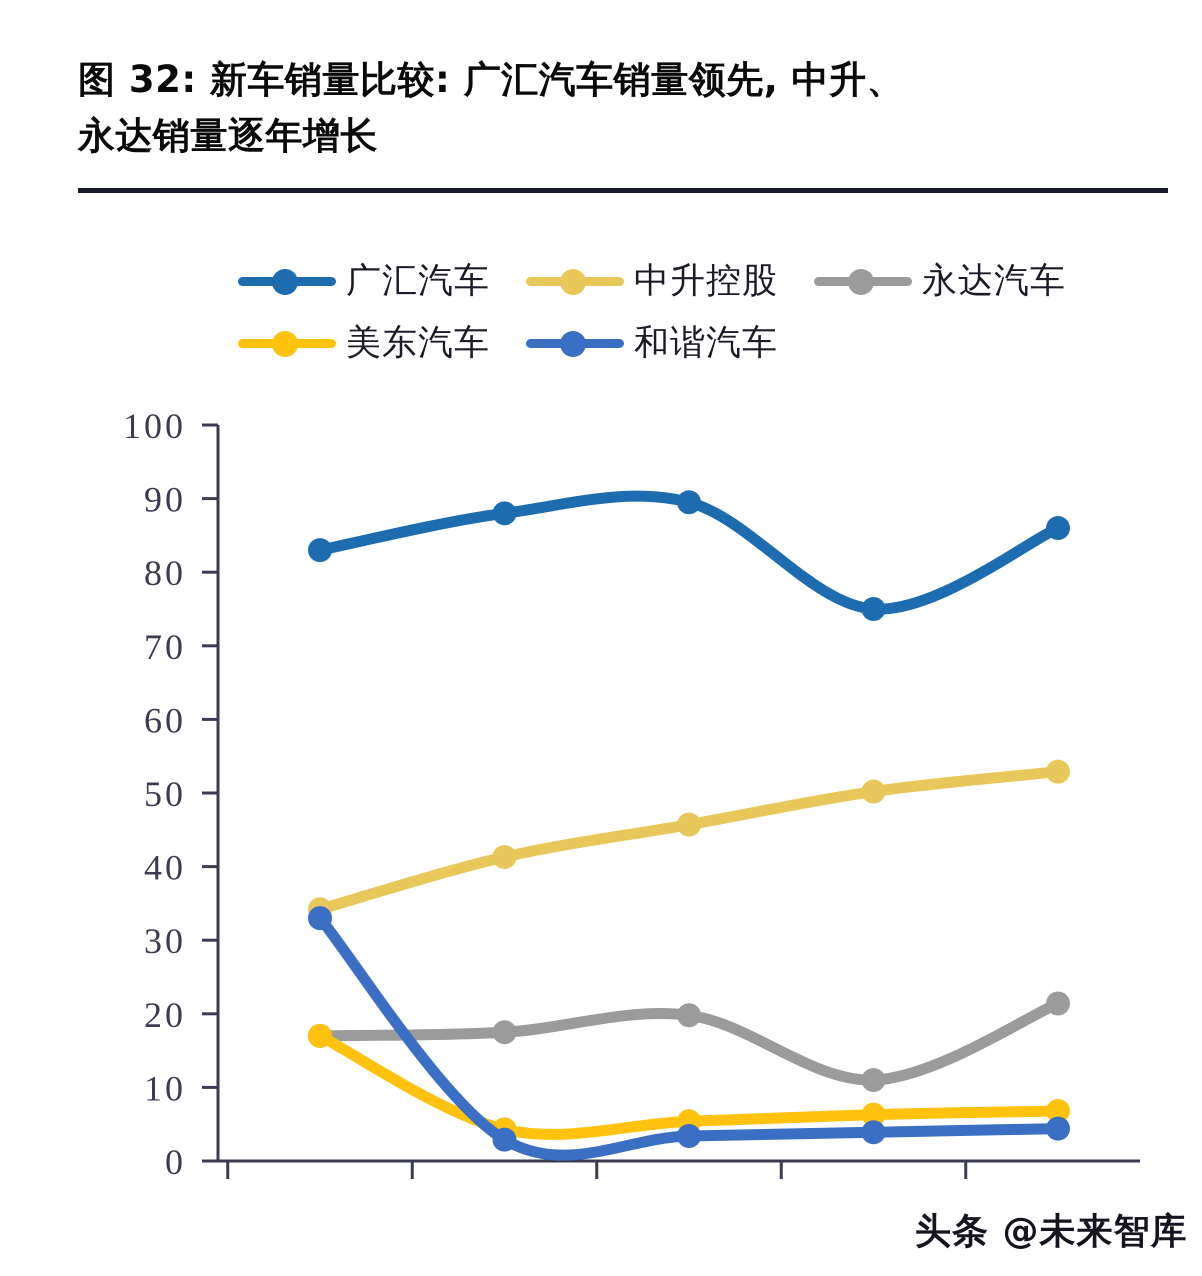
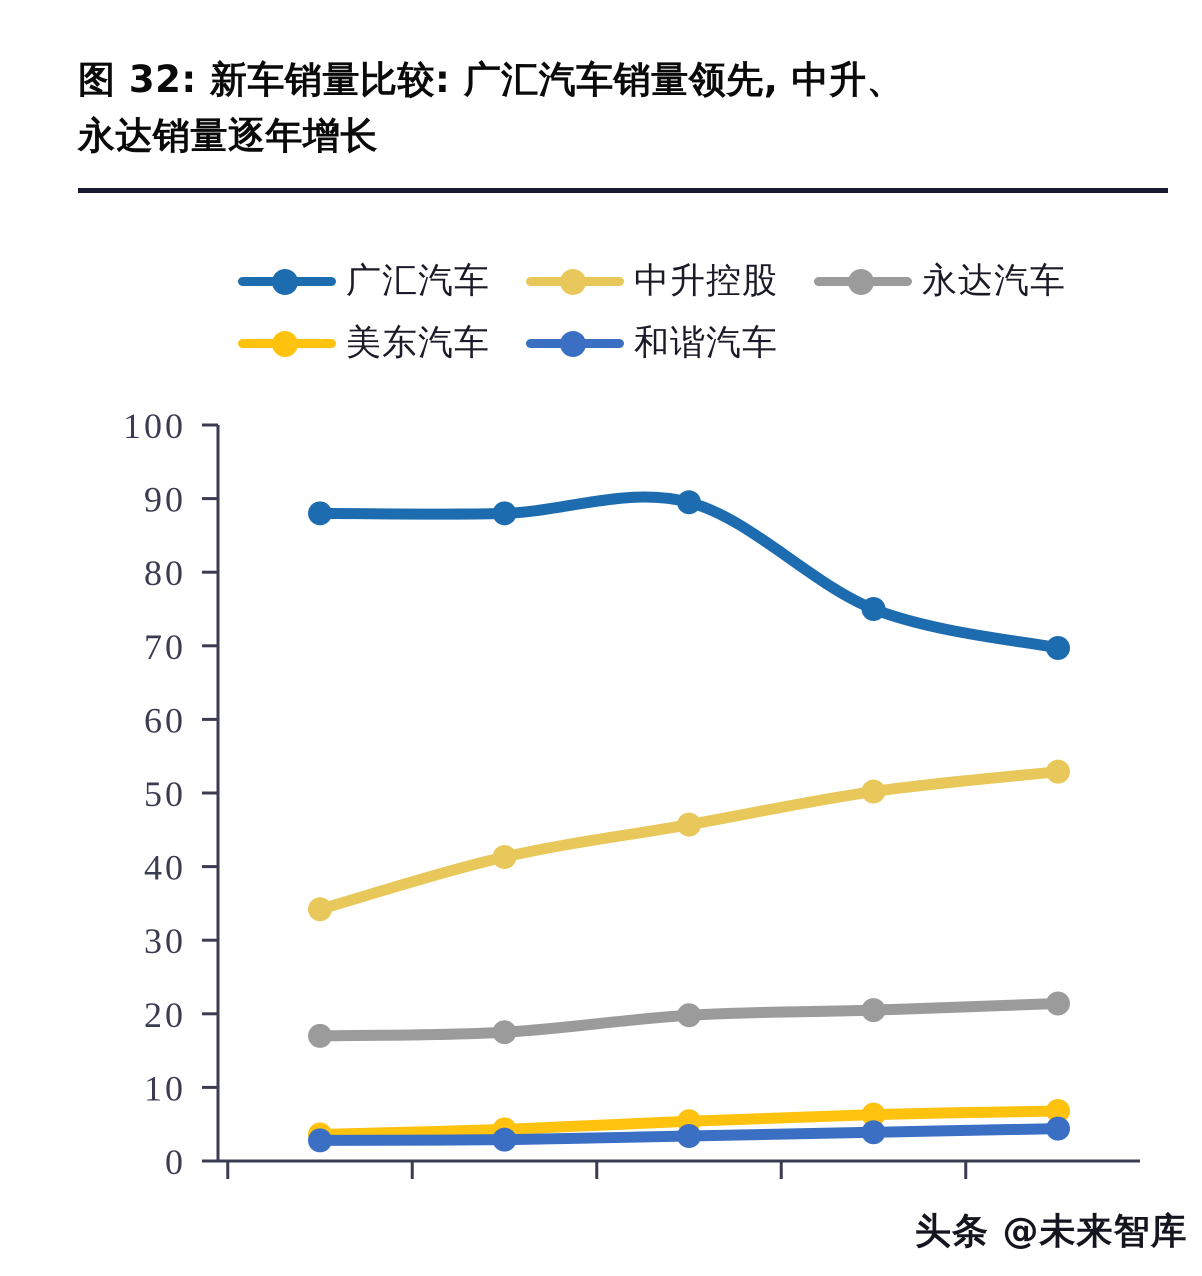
广汇汽车/2017: 83 -> 88
美东汽车/2017: 17 -> 4
和谐汽车/2017: 33 -> 3
永达汽车/2020: 11 -> 20
广汇汽车/2021: 86 -> 70
